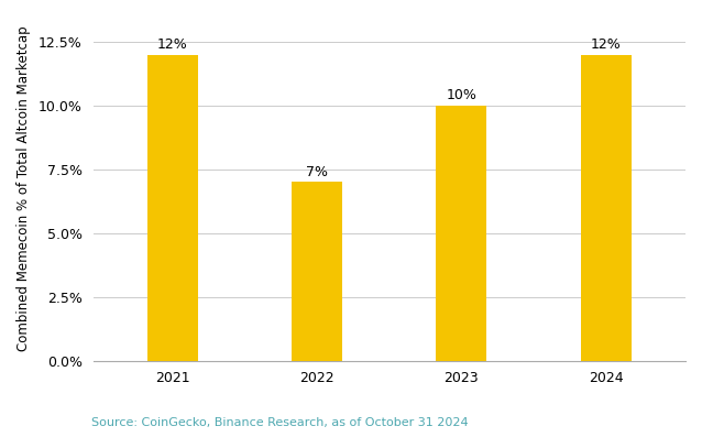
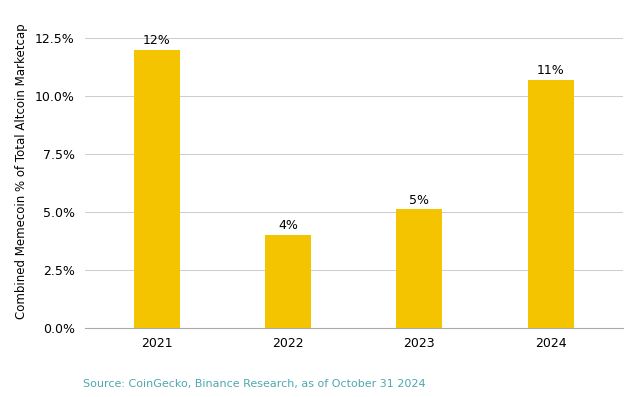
2022: 7% -> 4%
2023: 10% -> 5%
2024: 12% -> 11%
